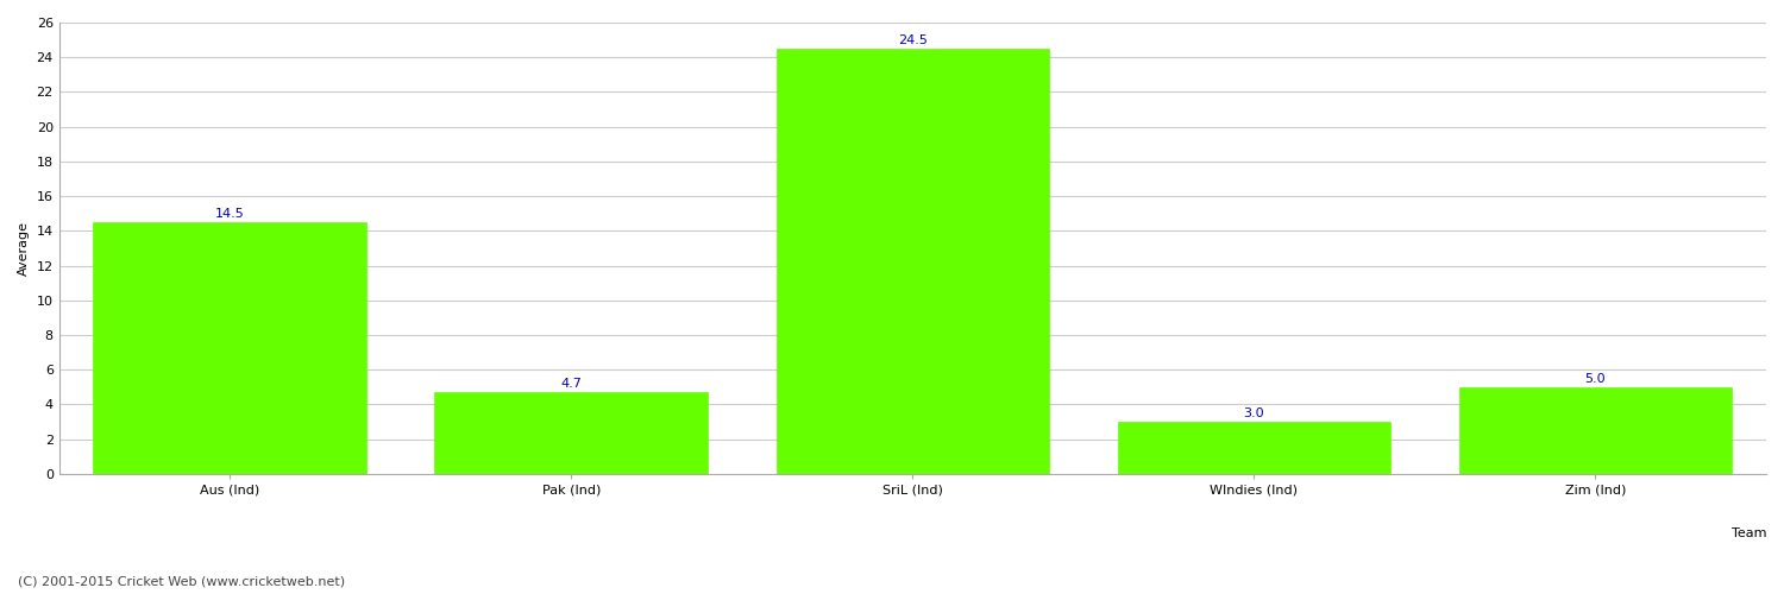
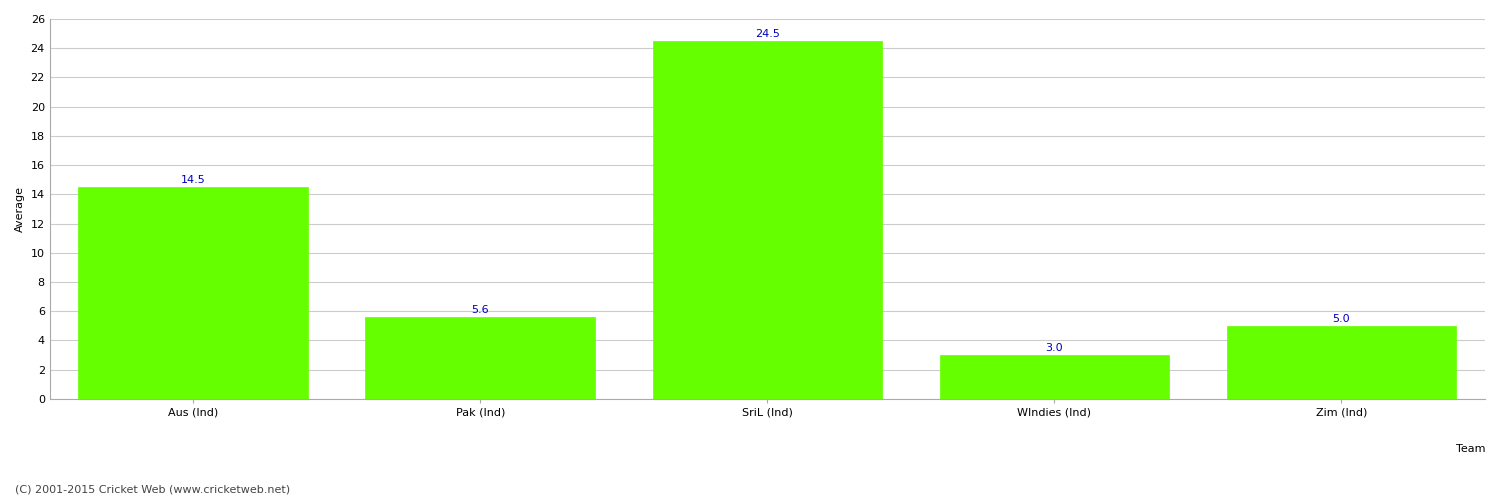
Pak (Ind): 4.7 -> 5.6
